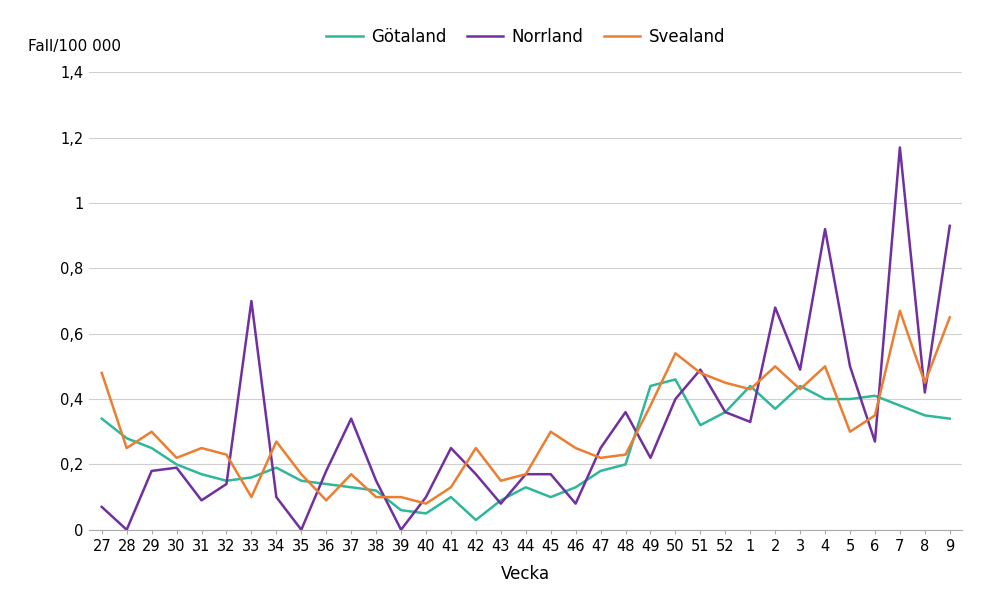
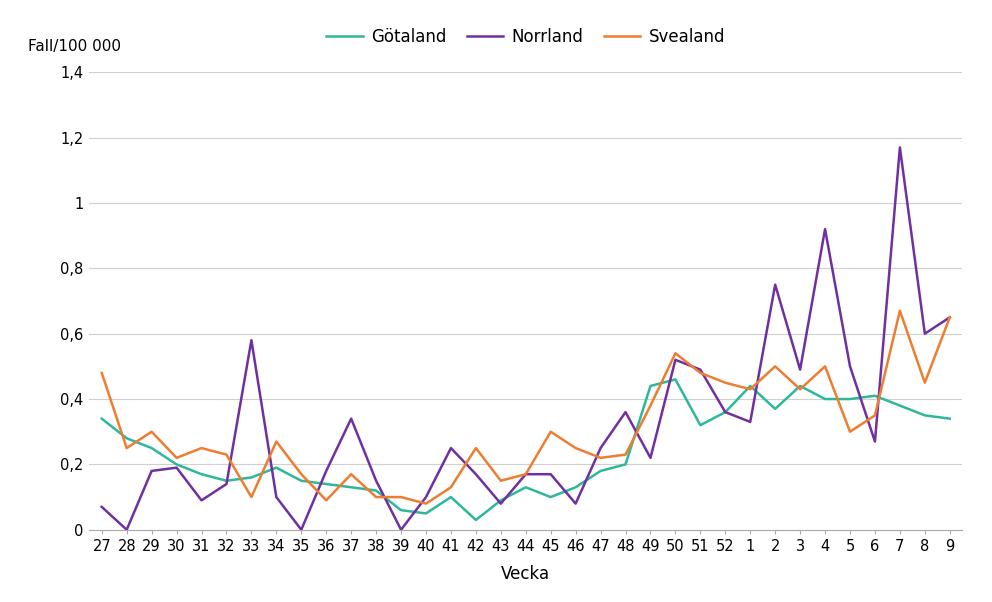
Norrland/33: 0,70 -> 0,58
Norrland/50: 0,40 -> 0,52
Norrland/2: 0,68 -> 0,75
Norrland/8: 0,42 -> 0,60
Norrland/9: 0,93 -> 0,65
